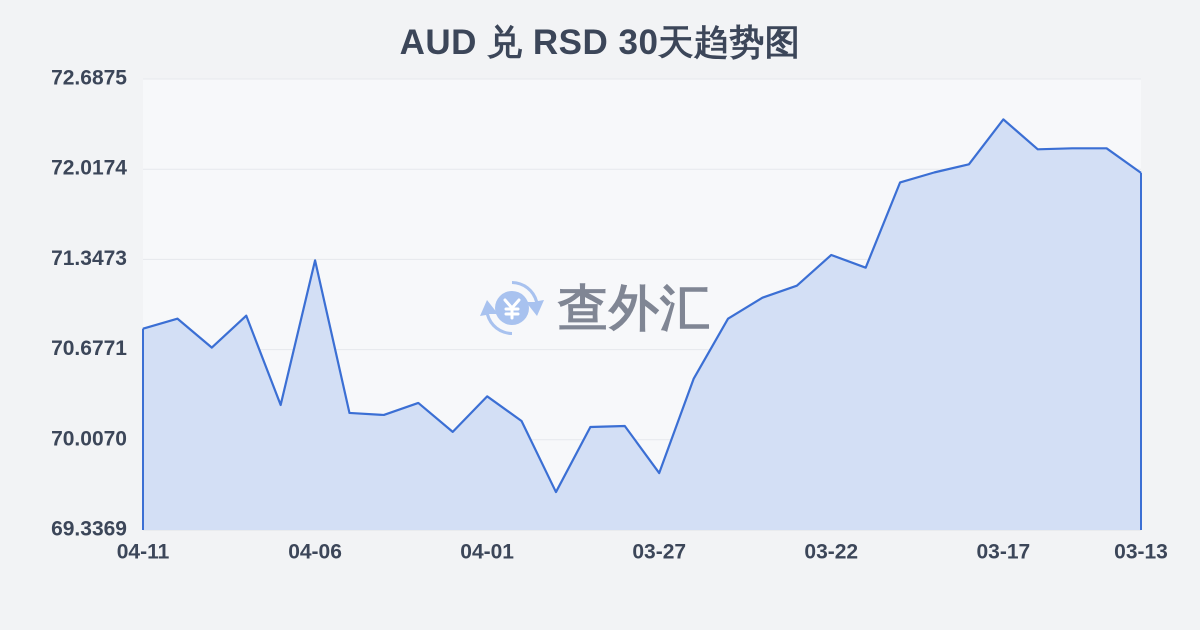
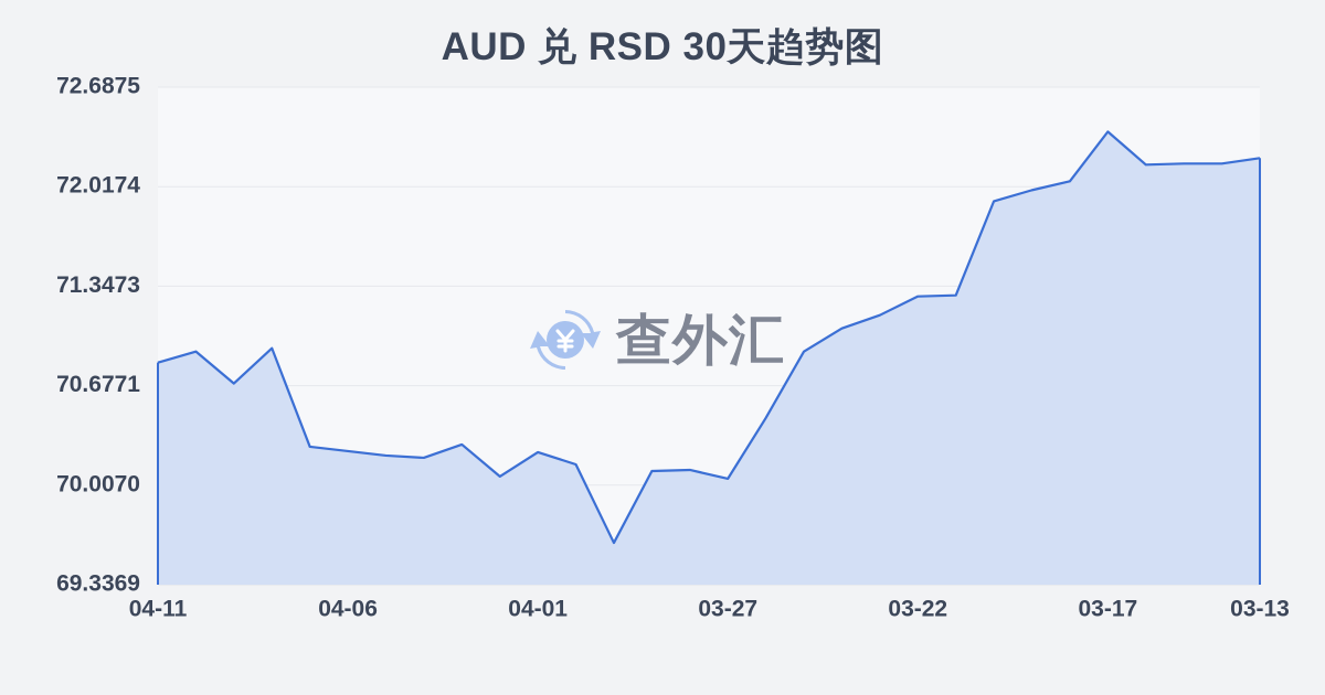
04-06: 71.34 -> 70.24
04-01: 70.33 -> 70.23
03-27: 69.76 -> 70.05
03-22: 71.38 -> 71.28
03-13: 71.99 -> 72.21
